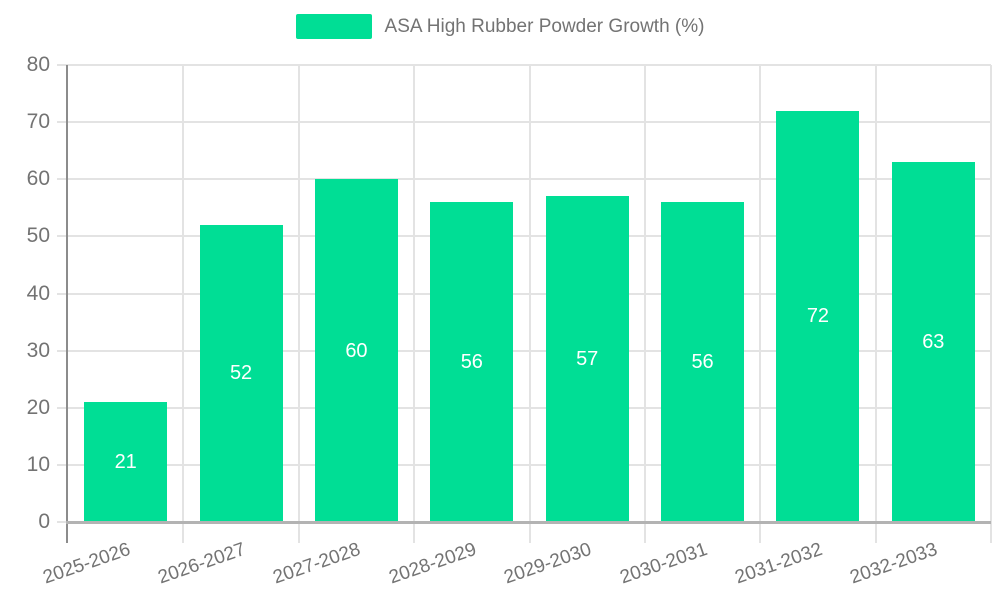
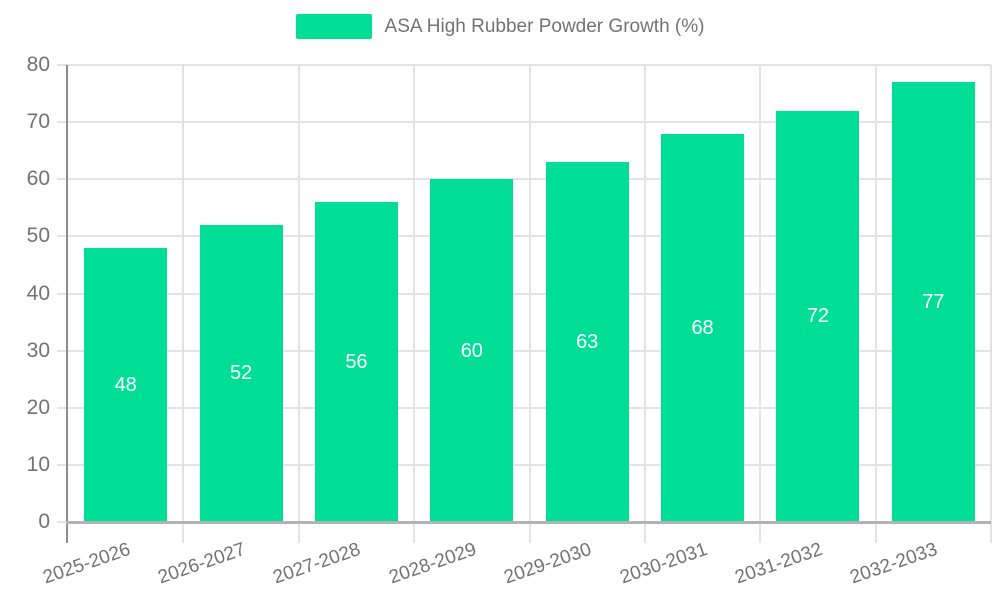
2025-2026: 21 -> 48
2027-2028: 60 -> 56
2028-2029: 56 -> 60
2029-2030: 57 -> 63
2030-2031: 56 -> 68
2032-2033: 63 -> 77
